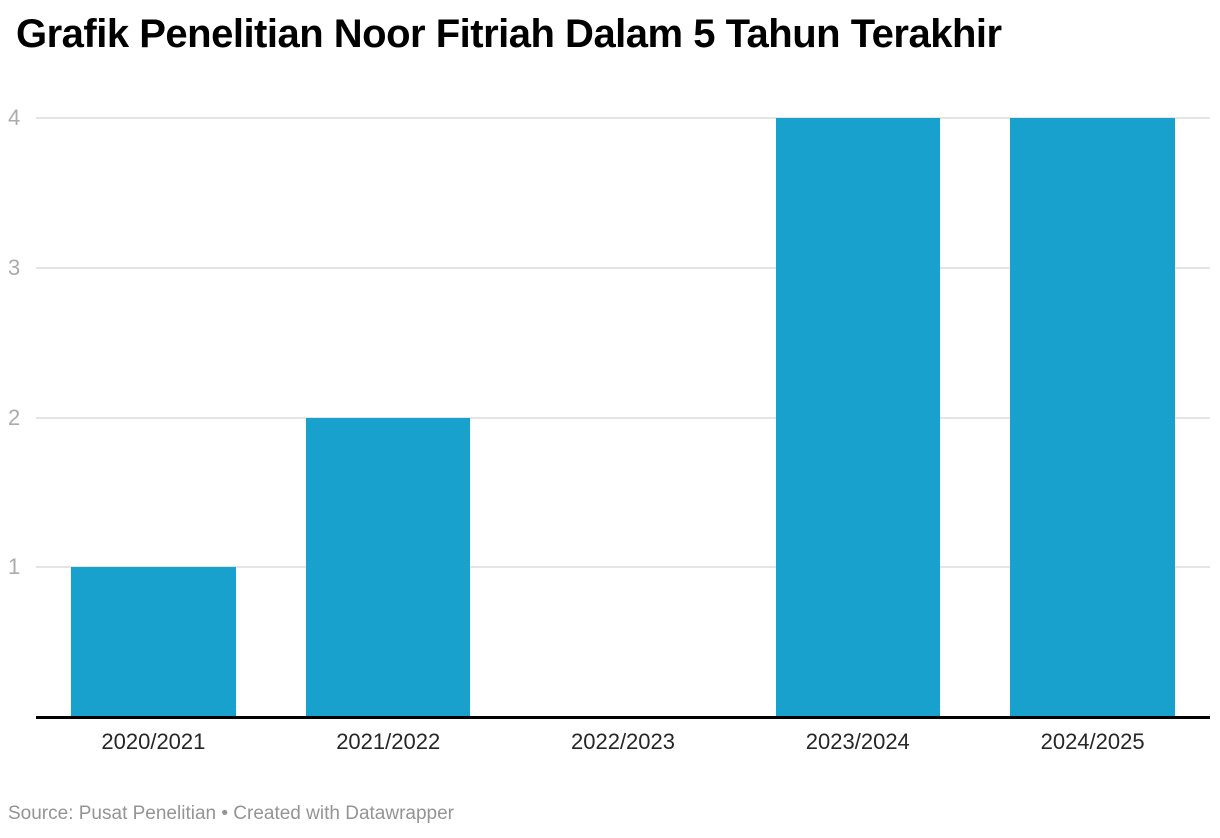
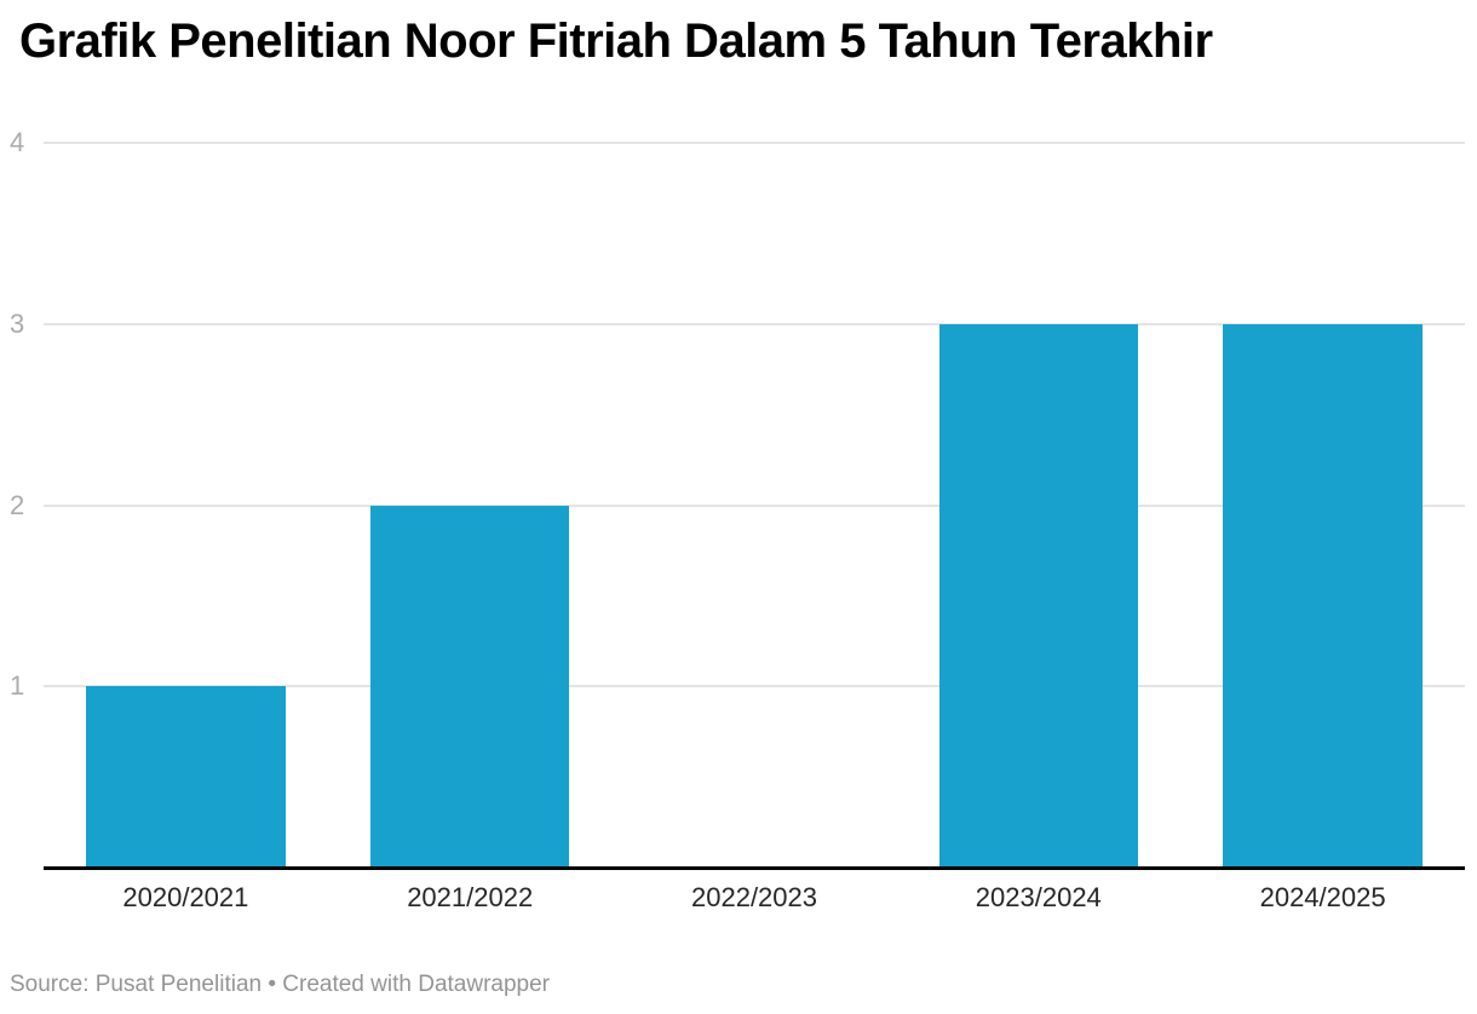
2023/2024: 4 -> 3
2024/2025: 4 -> 3
